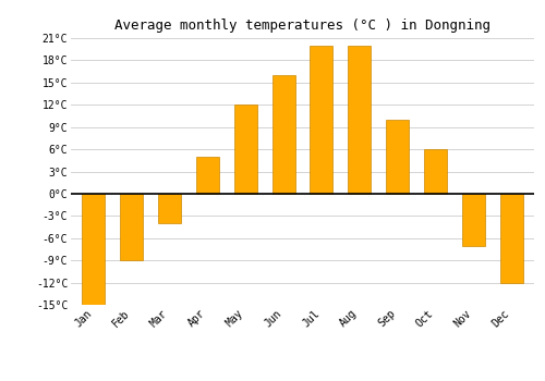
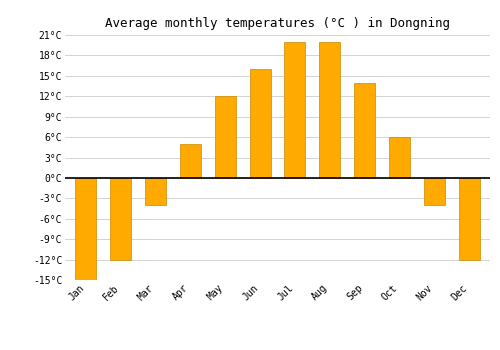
Feb: -9°C -> -12°C
Sep: 10°C -> 14°C
Nov: -7°C -> -4°C
